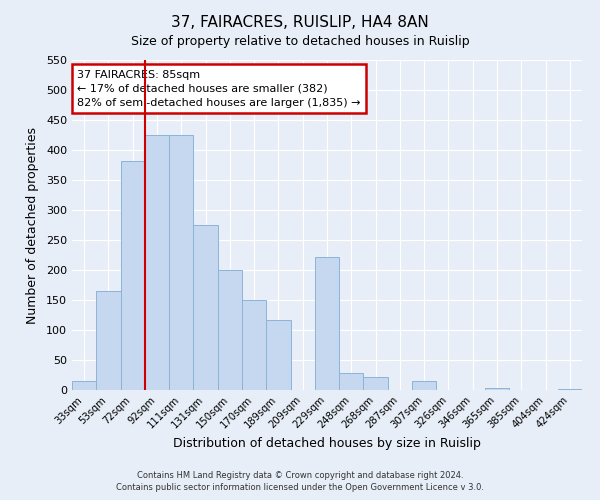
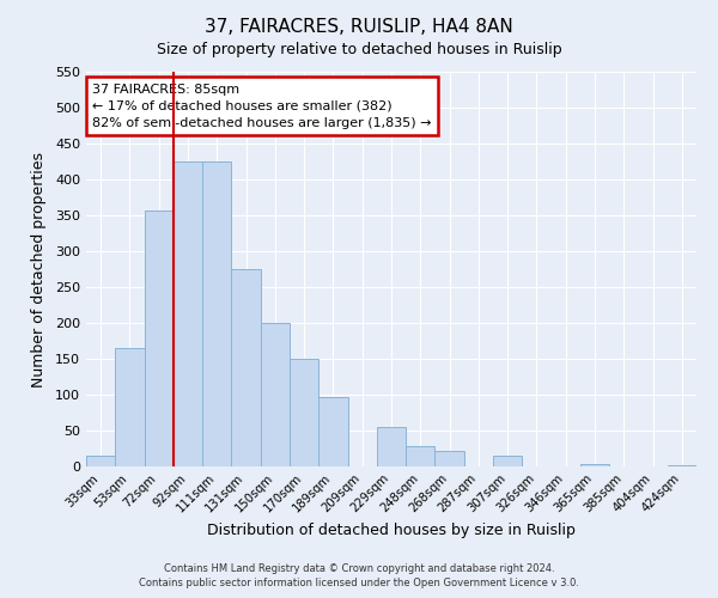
72sqm: 382 -> 357
189sqm: 116 -> 97
229sqm: 222 -> 55
